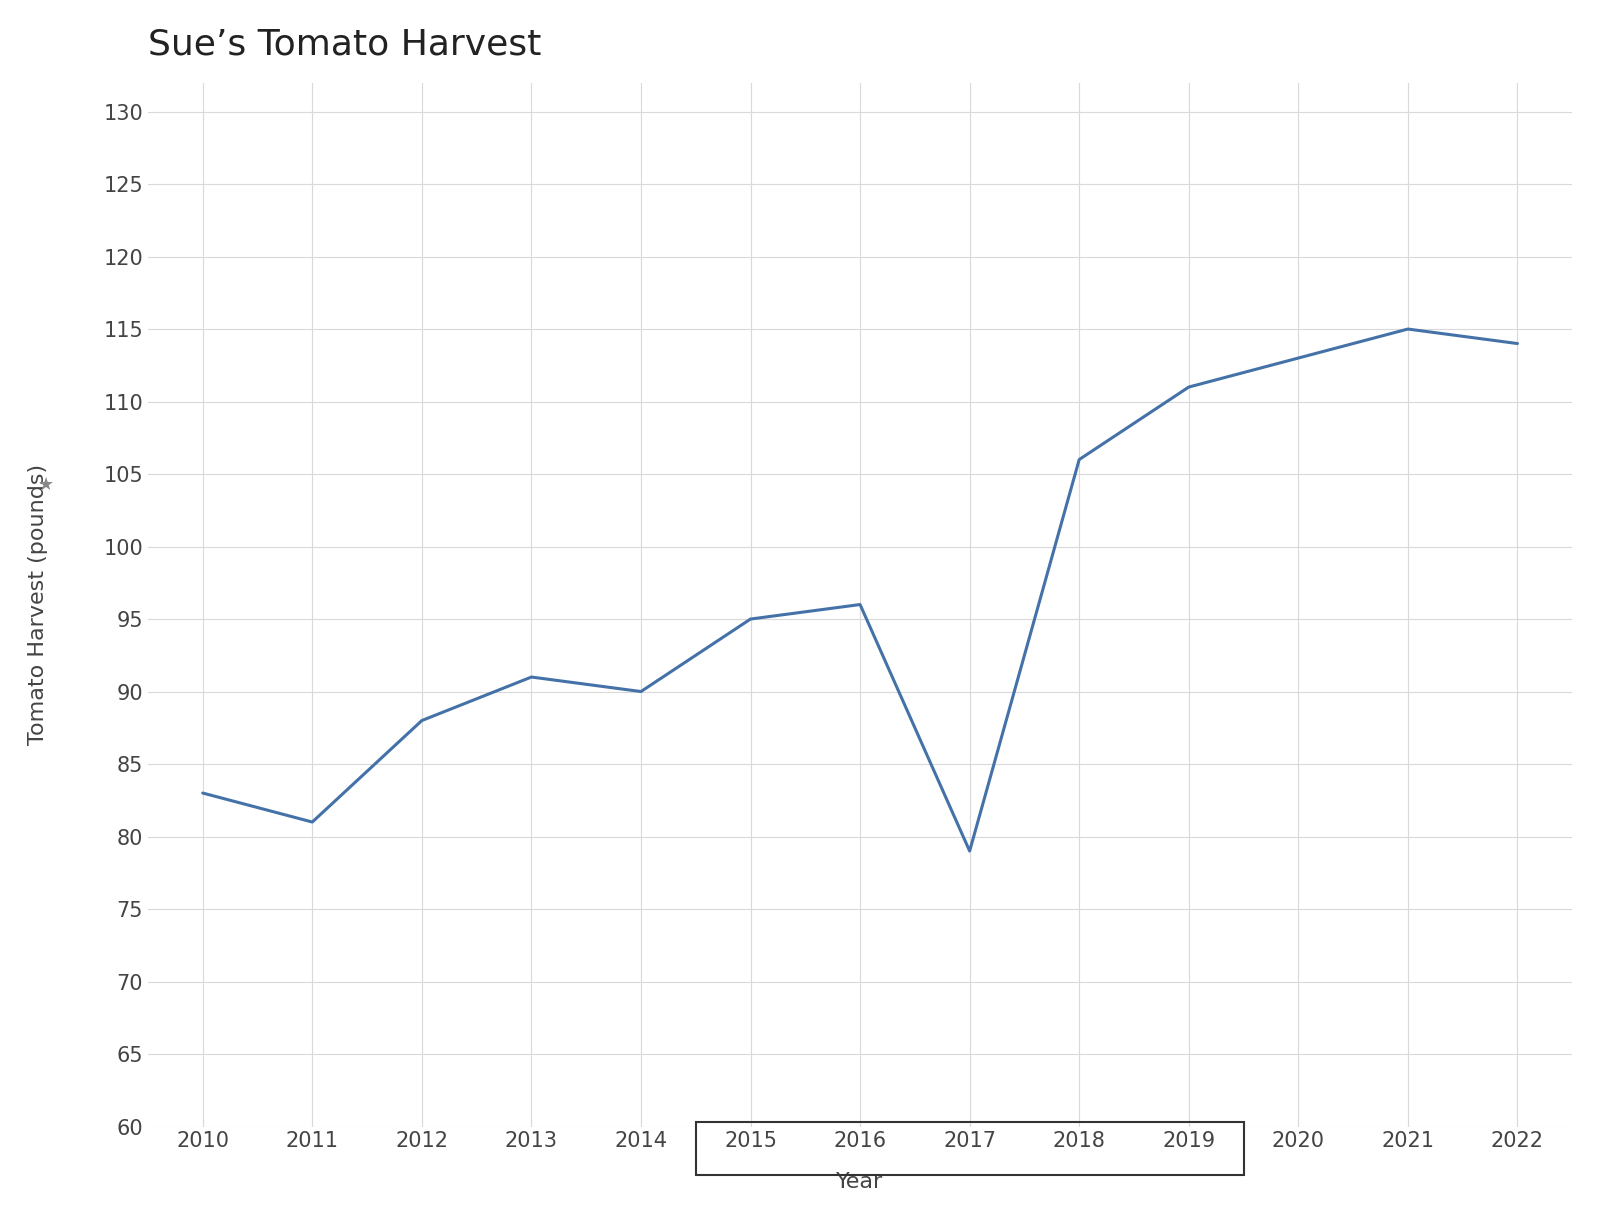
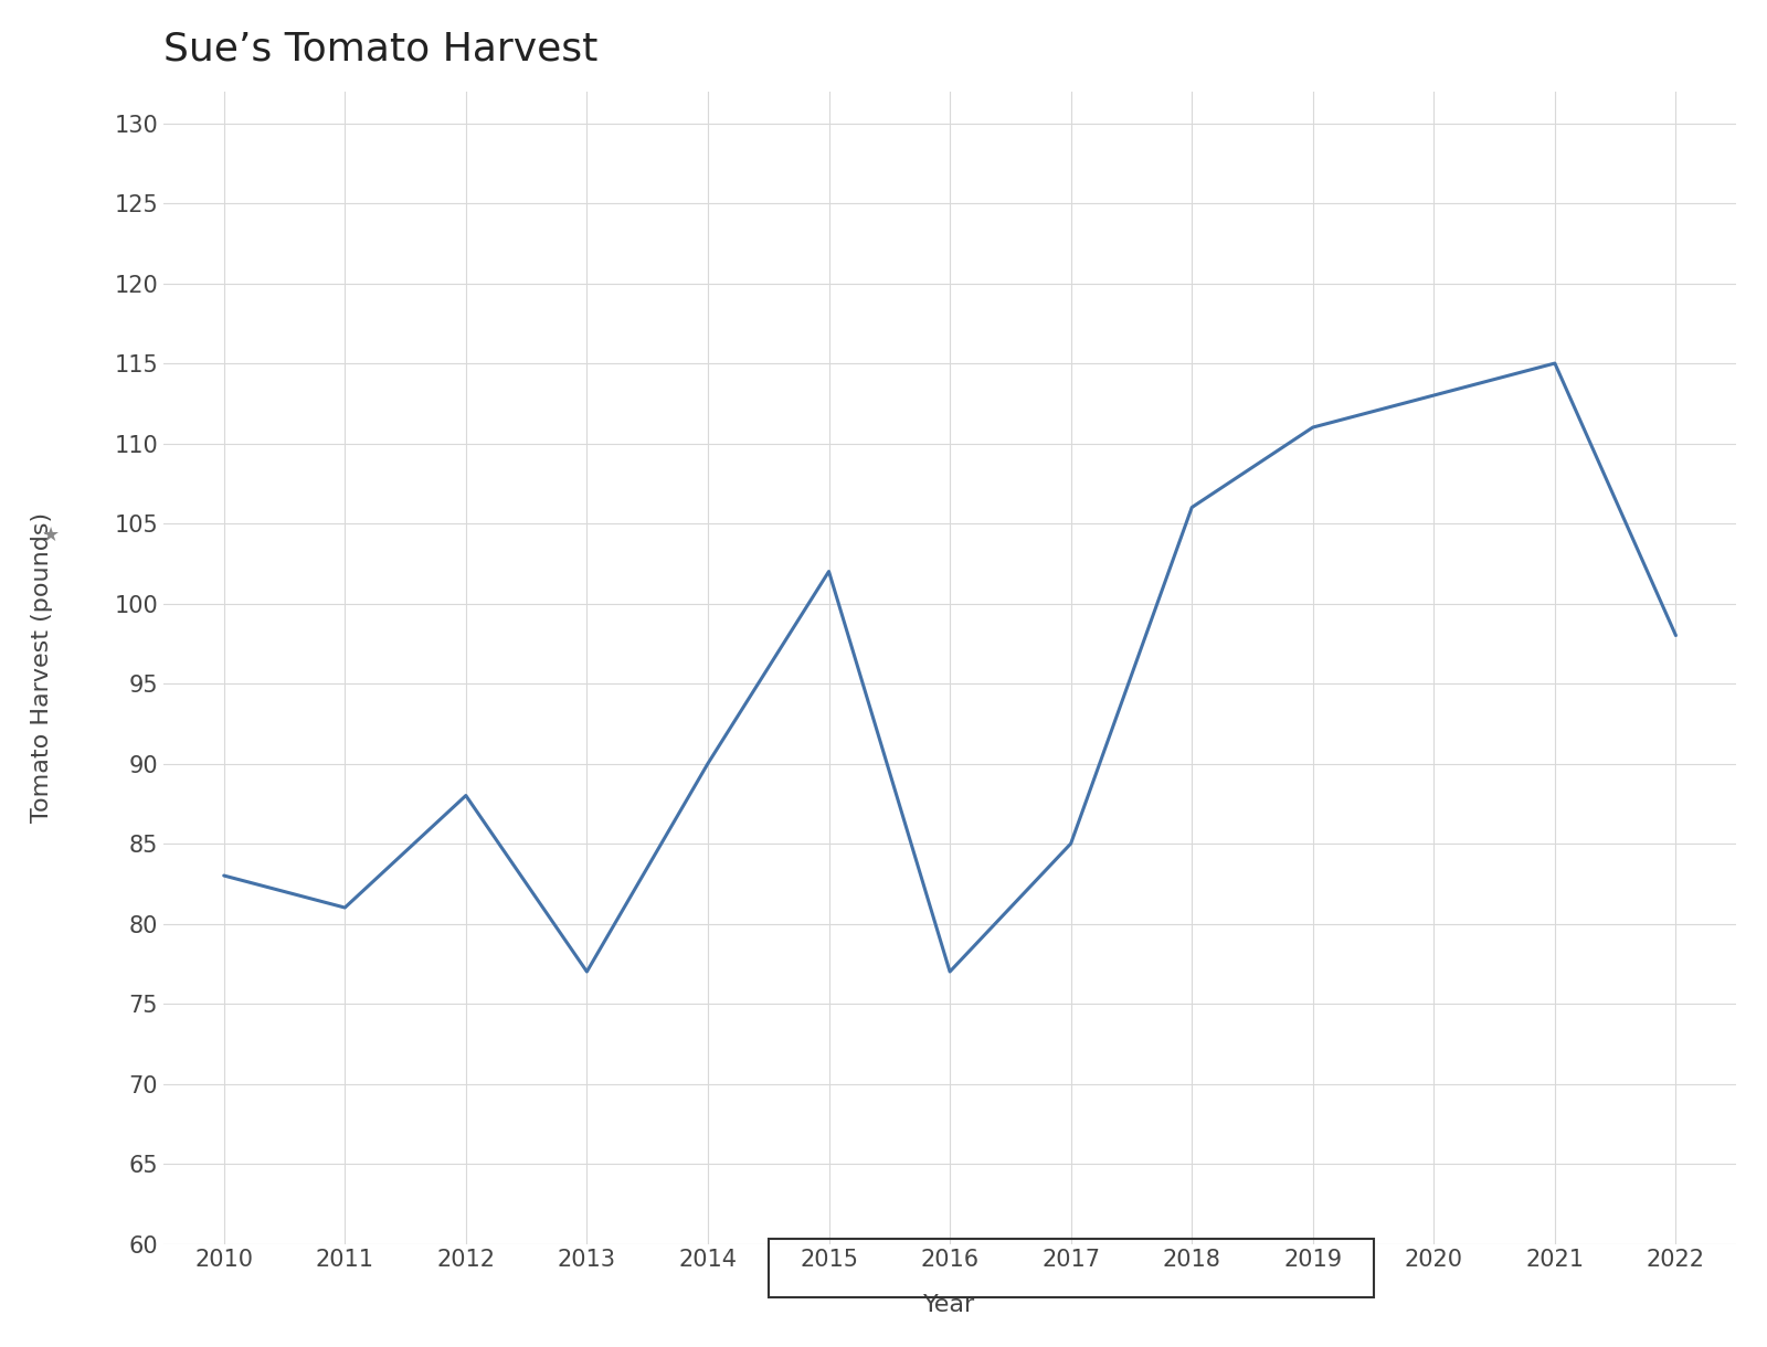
2013: 91 -> 77
2015: 95 -> 102
2016: 96 -> 77
2017: 79 -> 85
2022: 114 -> 98
